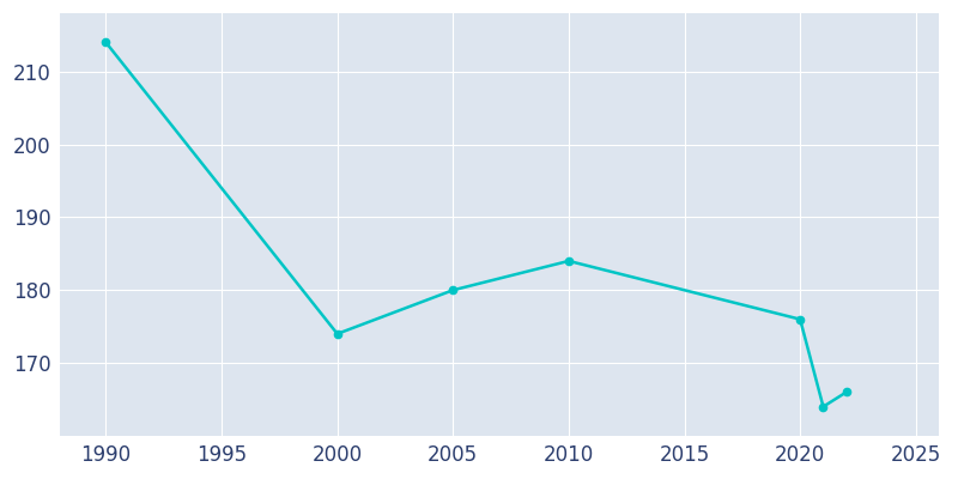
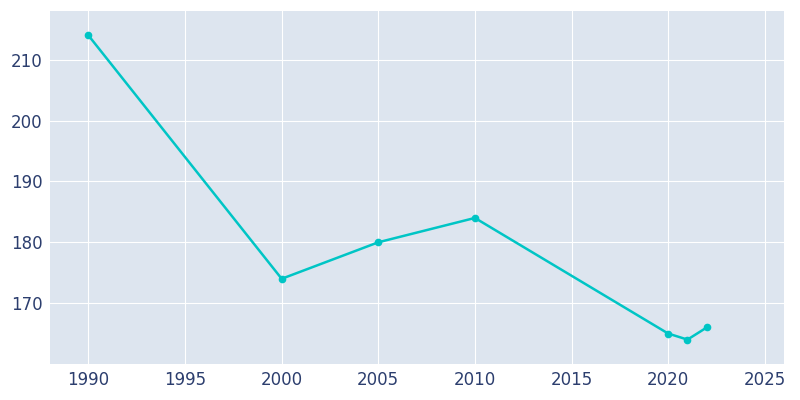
2020: 176 -> 165
